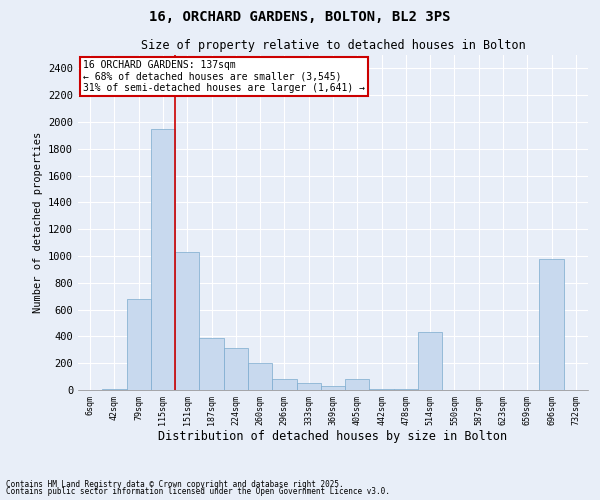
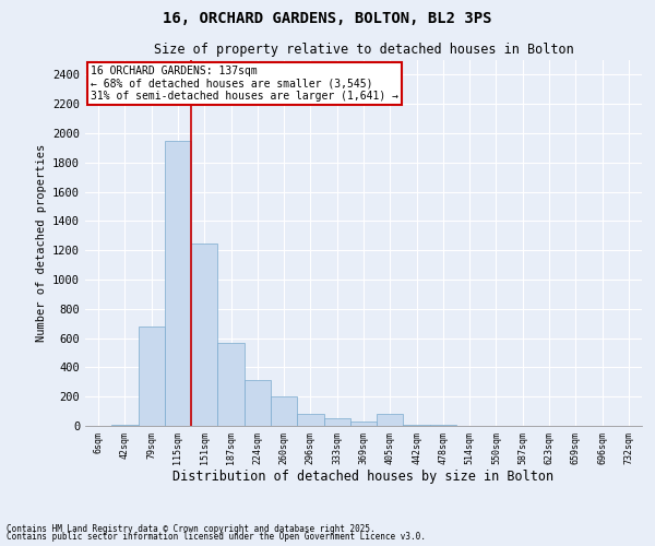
151sqm: 1030 -> 1250
187sqm: 390 -> 570
514sqm: 430 -> 0
696sqm: 980 -> 0
